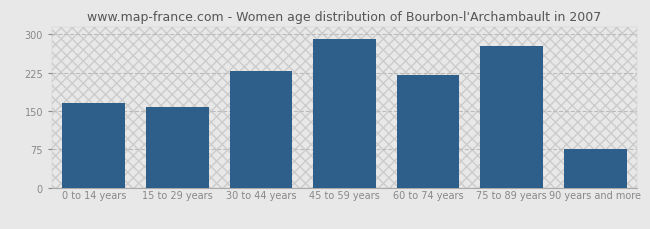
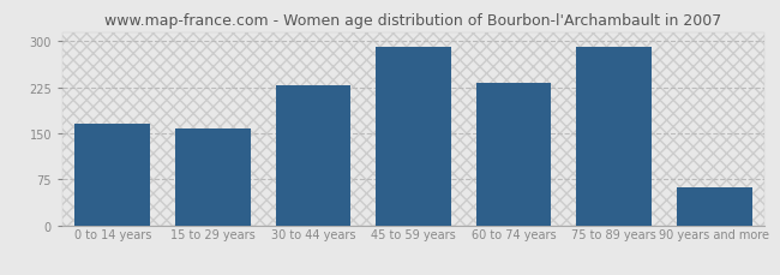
60 to 74 years: 220 -> 232
75 to 89 years: 278 -> 291
90 years and more: 76 -> 62
